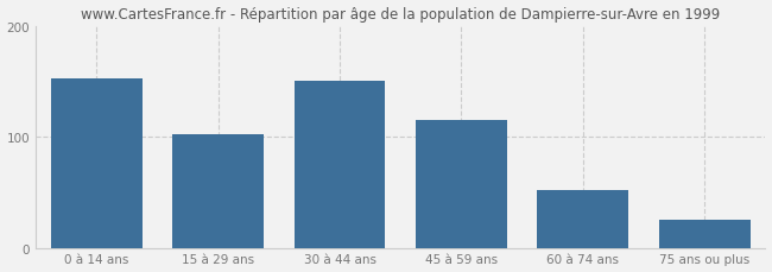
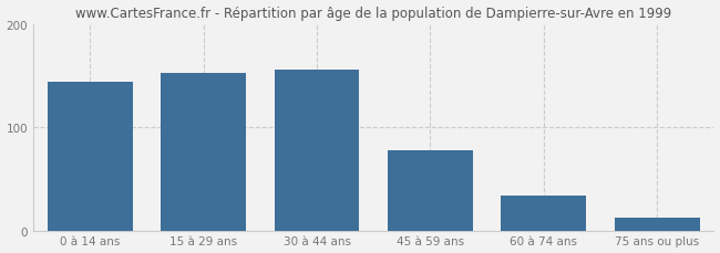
0 à 14 ans: 152 -> 144
15 à 29 ans: 102 -> 152
30 à 44 ans: 150 -> 156
45 à 59 ans: 115 -> 78
60 à 74 ans: 52 -> 34
75 ans ou plus: 25 -> 12
